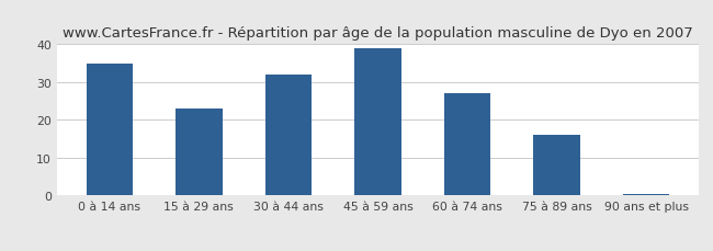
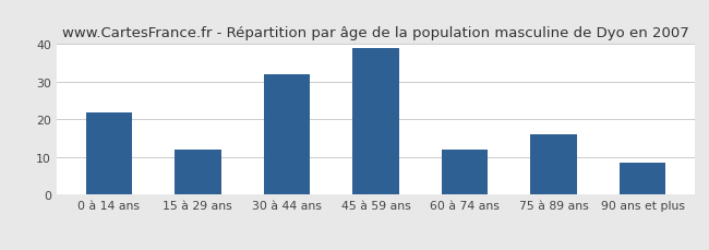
0 à 14 ans: 35.0 -> 22.0
15 à 29 ans: 23.0 -> 12.0
60 à 74 ans: 27.0 -> 12.0
90 ans et plus: 0.5 -> 8.5
